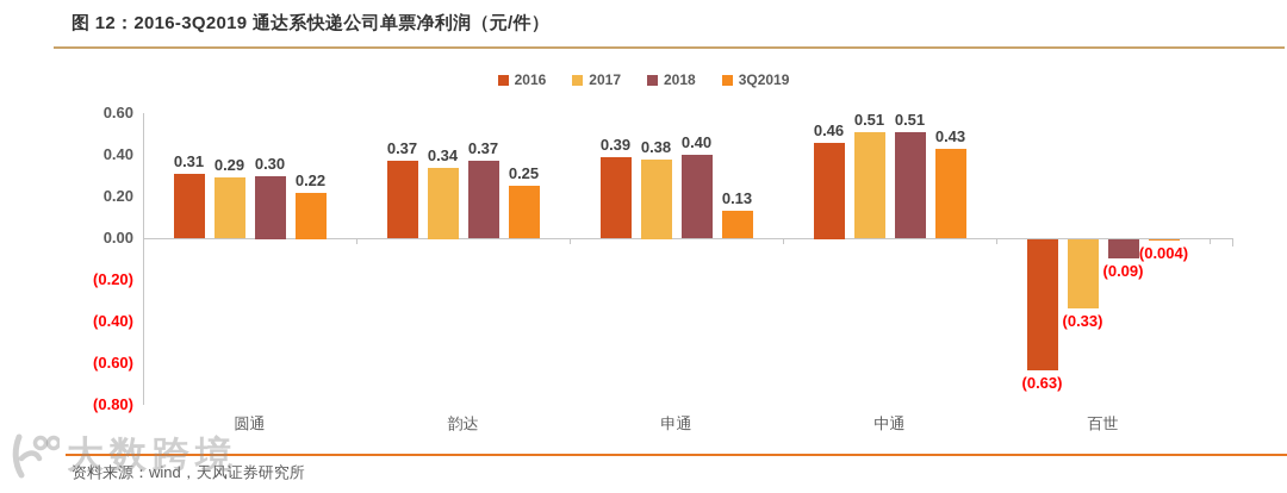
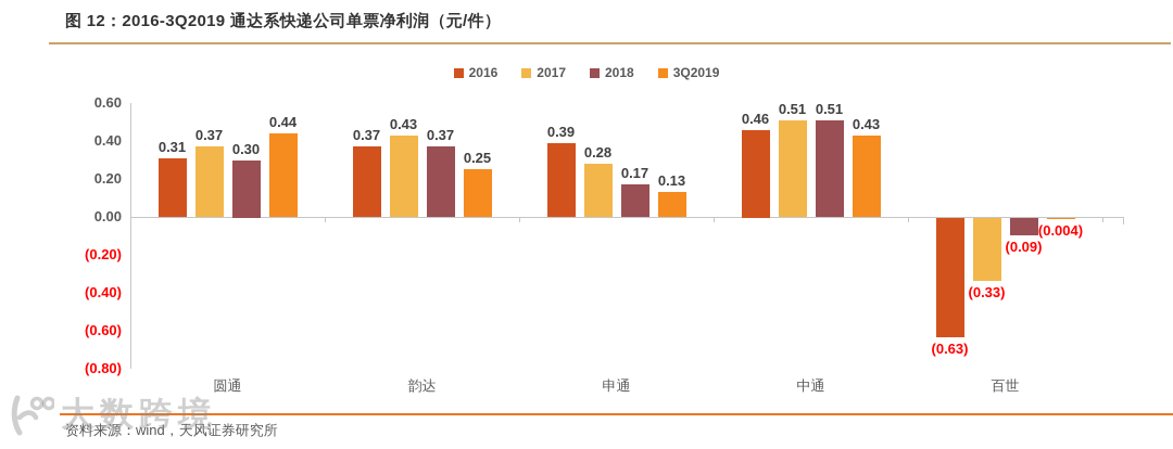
2017/圆通: 0.29 -> 0.37
3Q2019/圆通: 0.22 -> 0.44
2017/韵达: 0.34 -> 0.43
2017/申通: 0.38 -> 0.28
2018/申通: 0.40 -> 0.17
